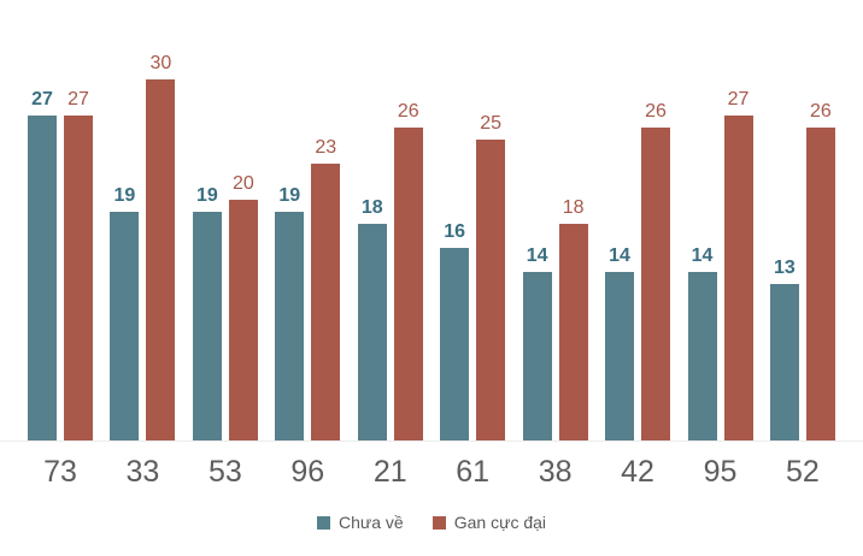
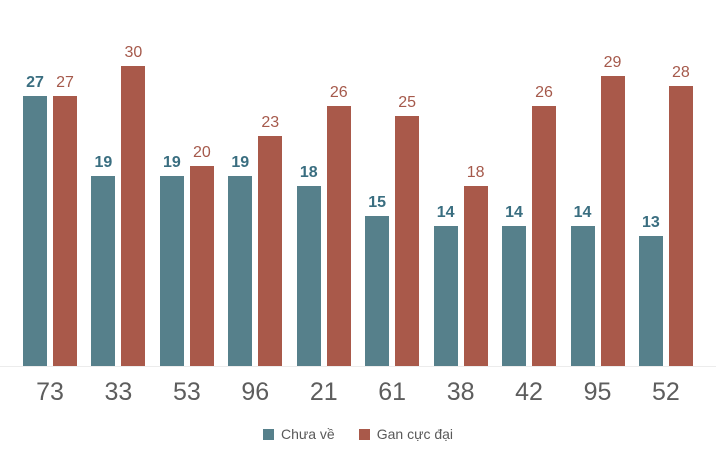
Chưa về/61: 16 -> 15
Gan cực đại/95: 27 -> 29
Gan cực đại/52: 26 -> 28
